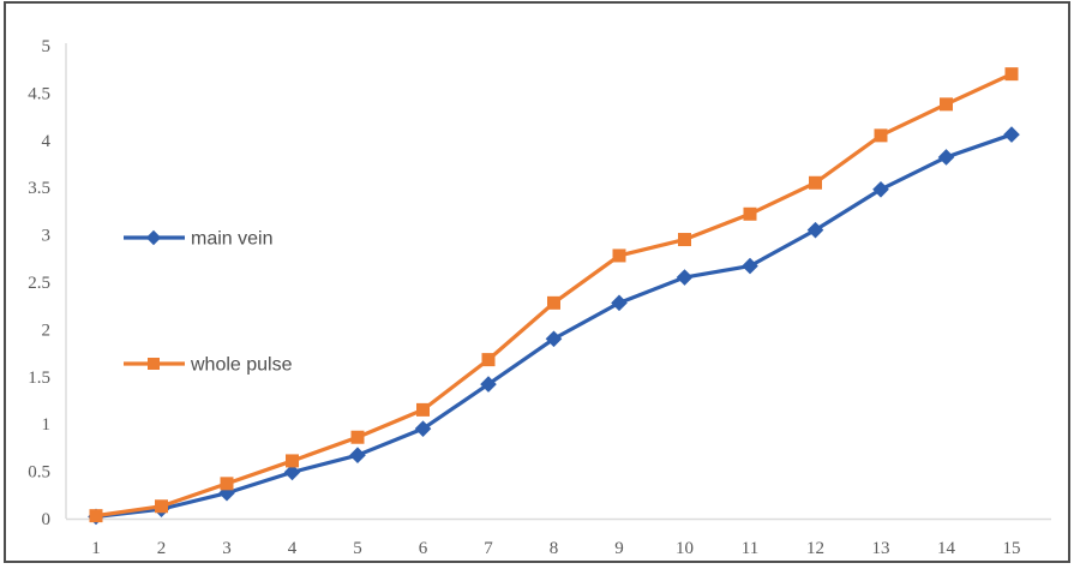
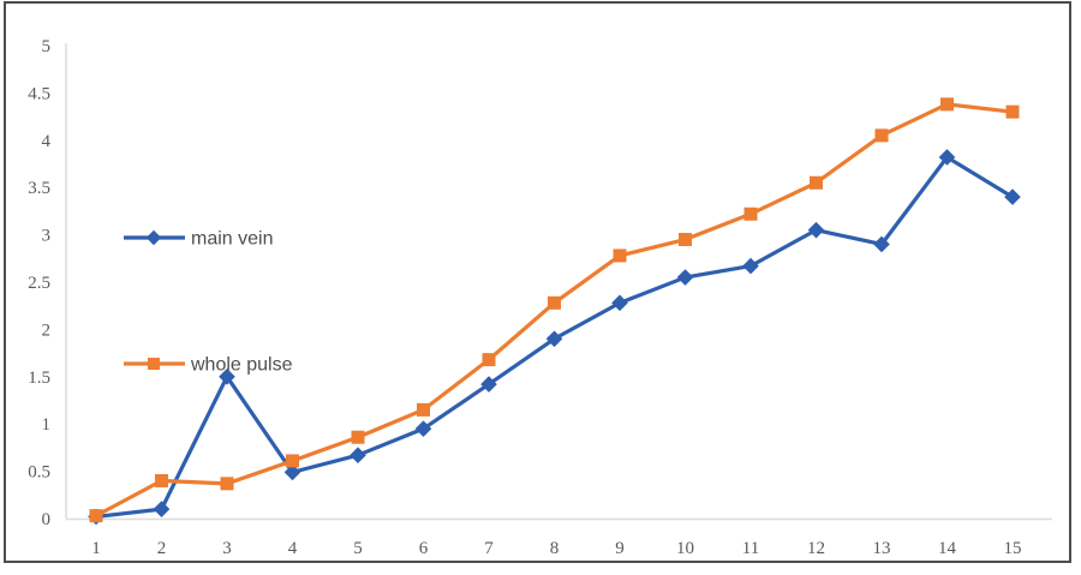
whole pulse/2: 0.1 -> 0.4
main vein/3: 0.3 -> 1.5
main vein/13: 3.5 -> 2.9
main vein/15: 4.1 -> 3.4
whole pulse/15: 4.7 -> 4.3
